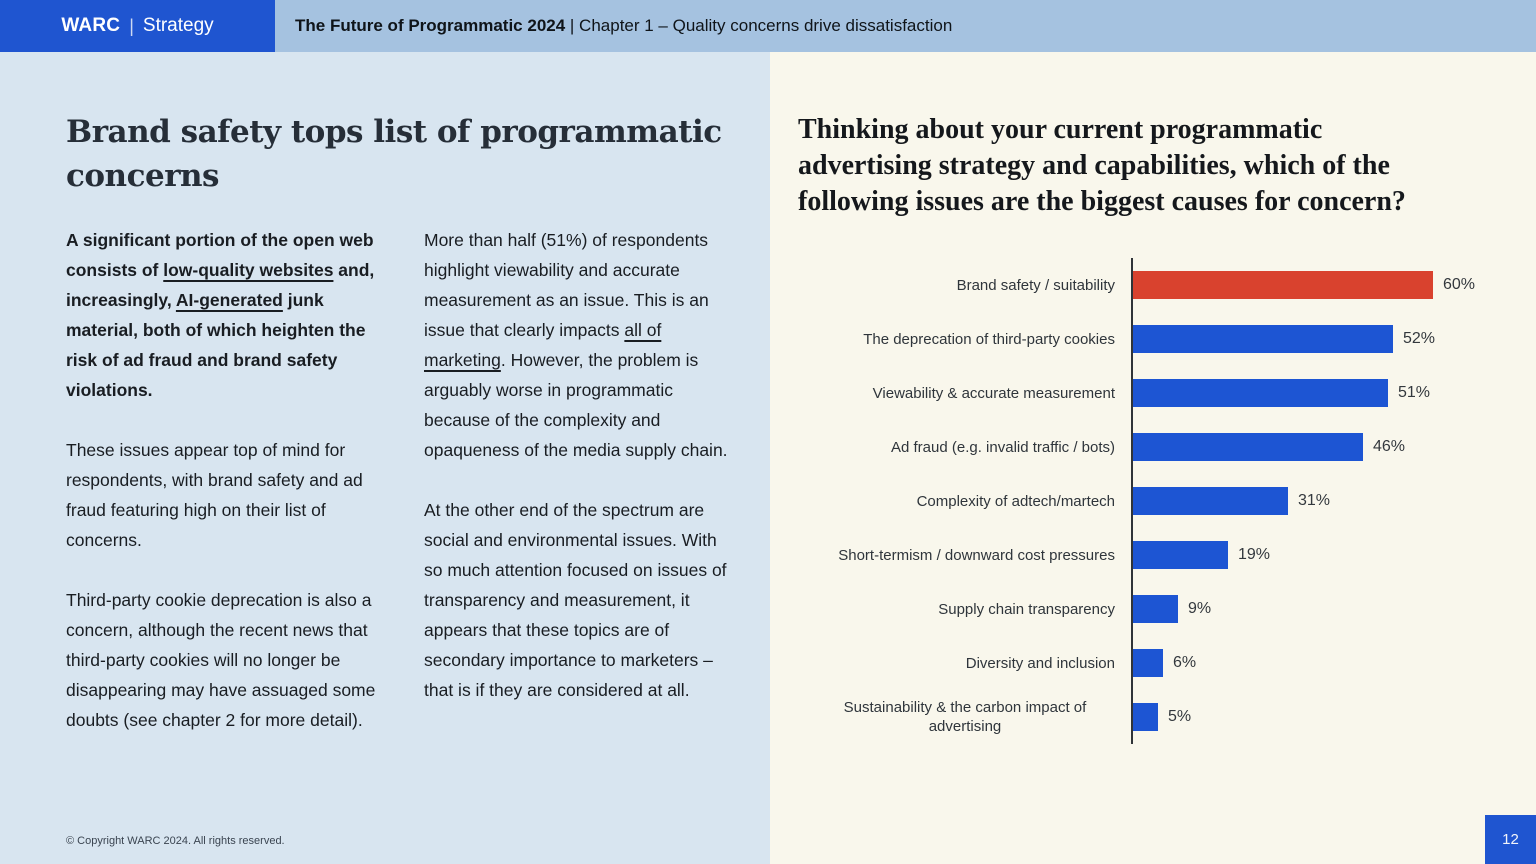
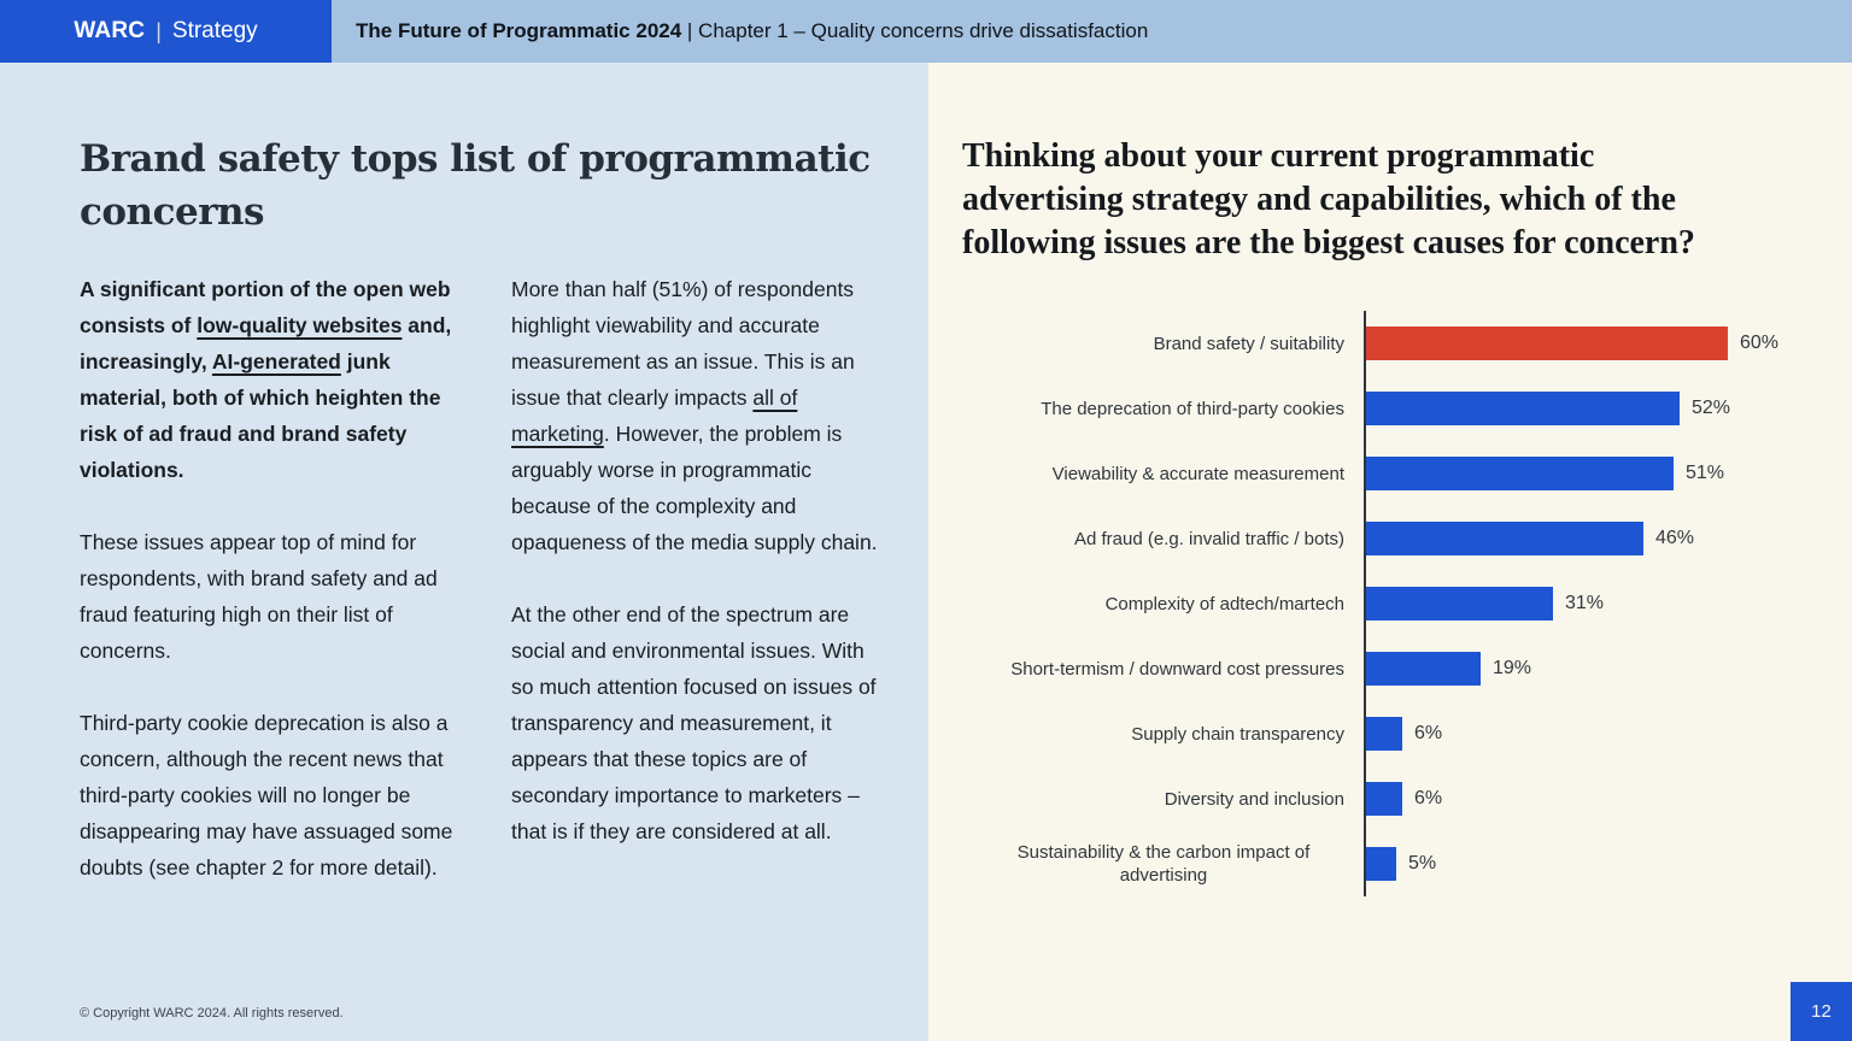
Supply chain transparency: 9% -> 6%
